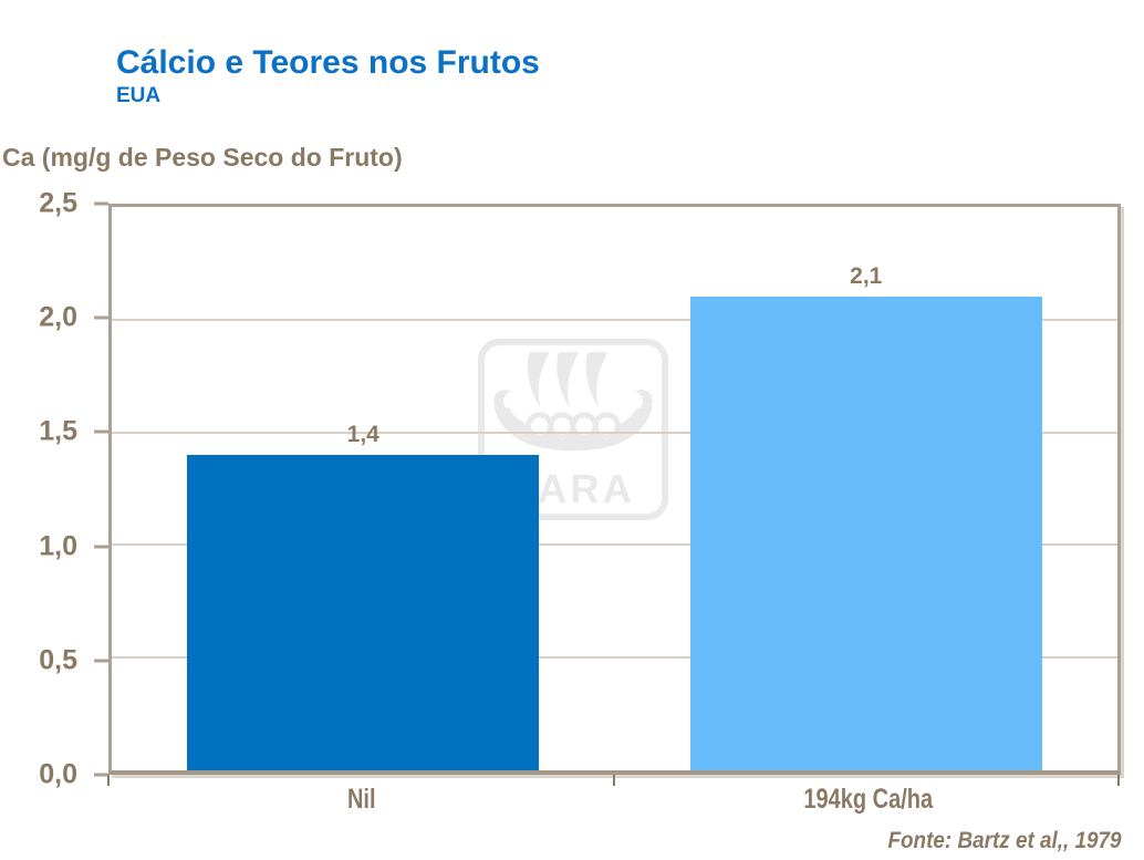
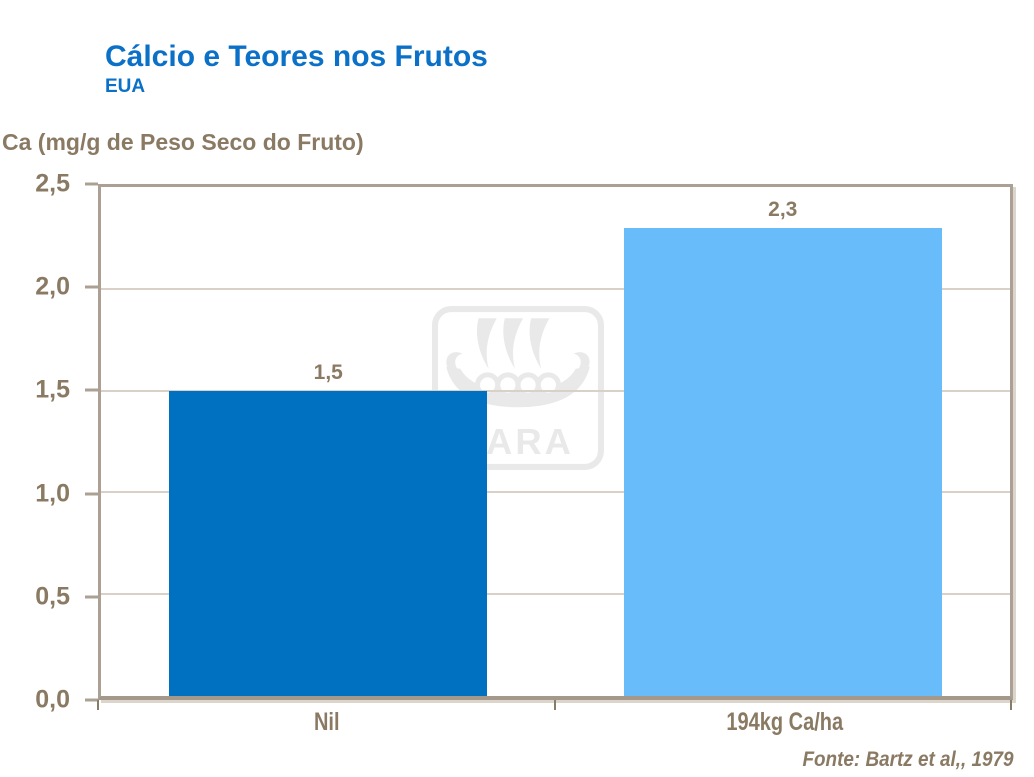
Nil: 1,4 -> 1,5
194kg Ca/ha: 2,1 -> 2,3
